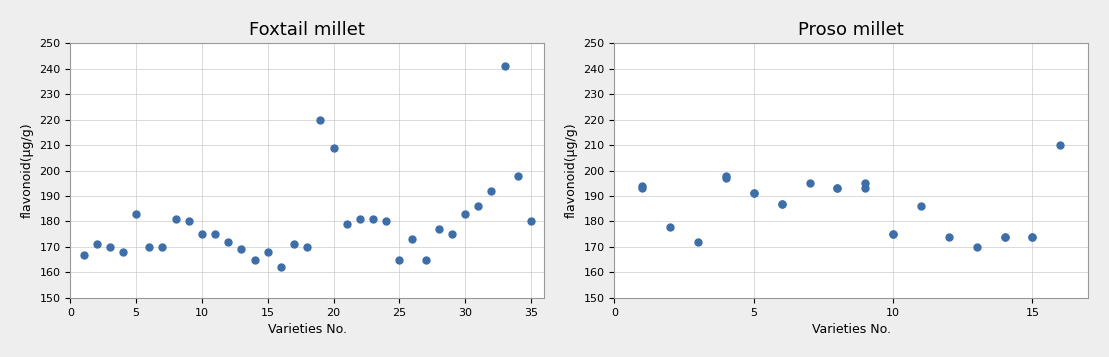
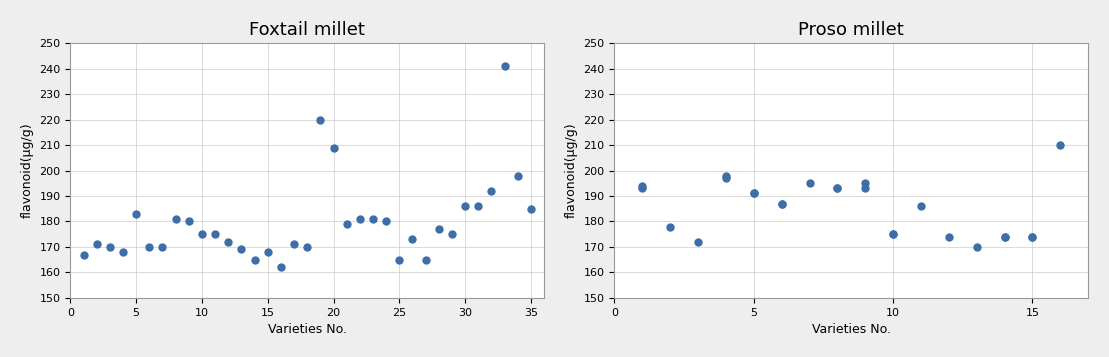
Foxtail millet/30: 183 -> 186
Foxtail millet/35: 180 -> 185
